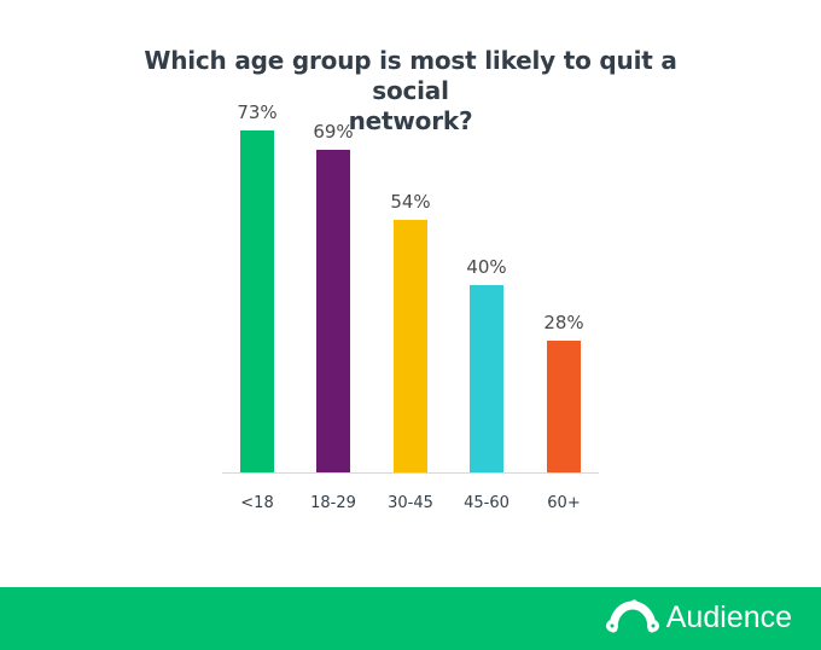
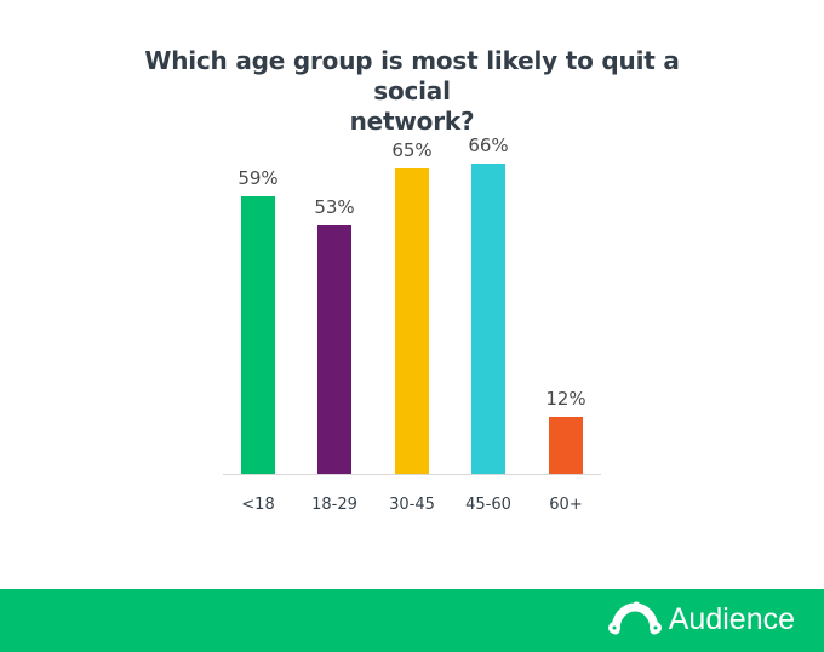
<18: 73% -> 59%
18-29: 69% -> 53%
30-45: 54% -> 65%
45-60: 40% -> 66%
60+: 28% -> 12%
